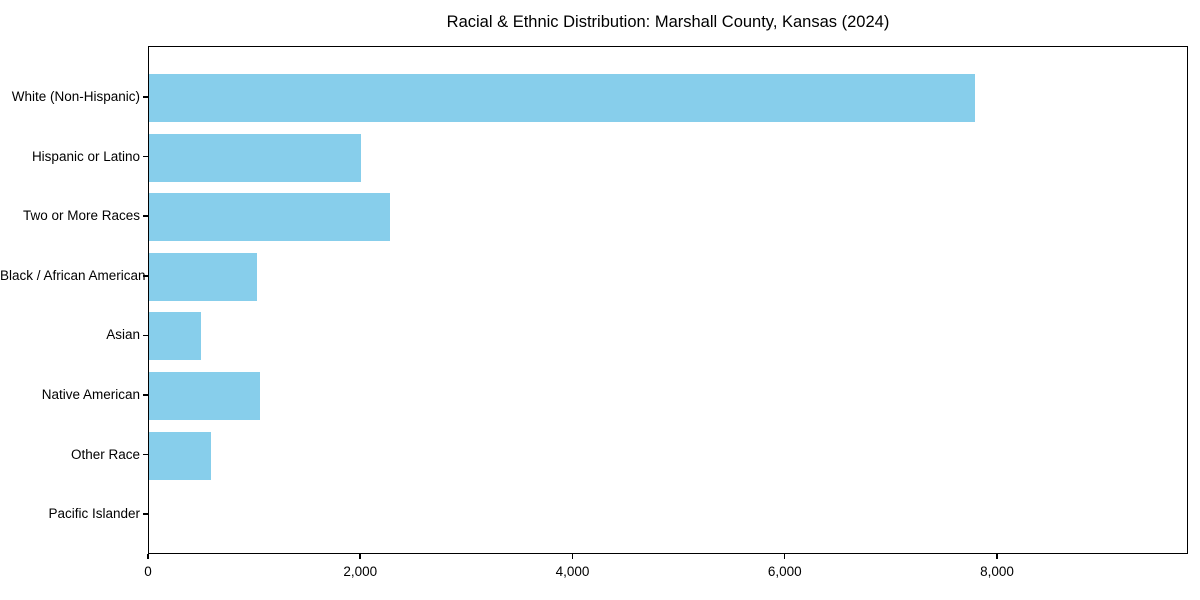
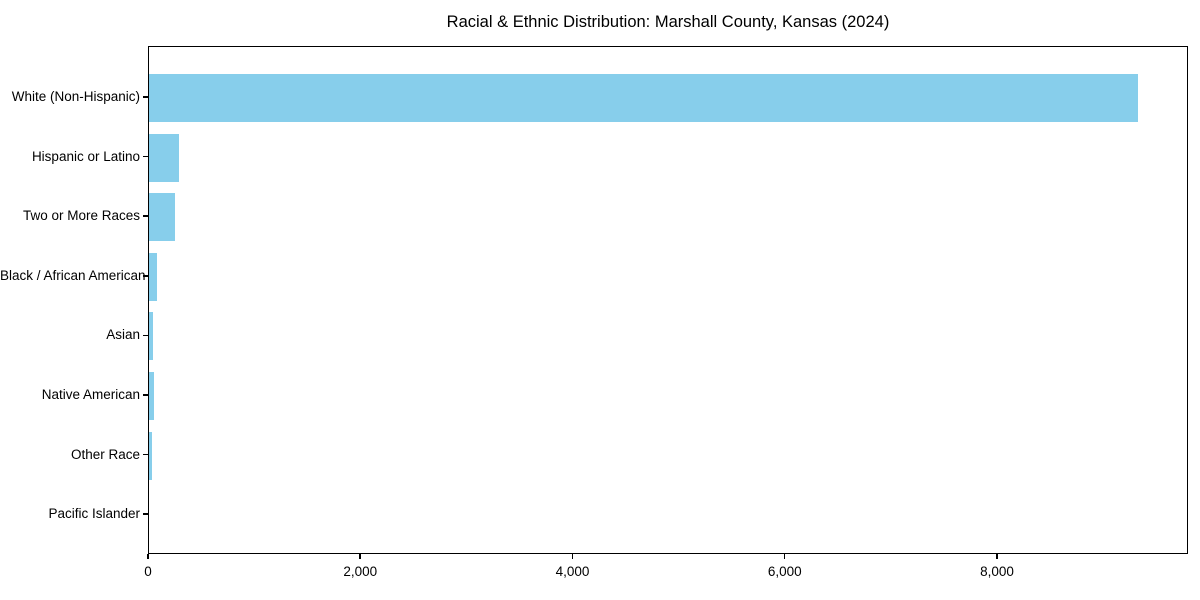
White (Non-Hispanic): 7780 -> 9320
Hispanic or Latino: 2000 -> 280
Two or More Races: 2270 -> 240
Black / African American: 1020 -> 80
Asian: 490 -> 40
Native American: 1050 -> 40
Other Race: 580 -> 20
